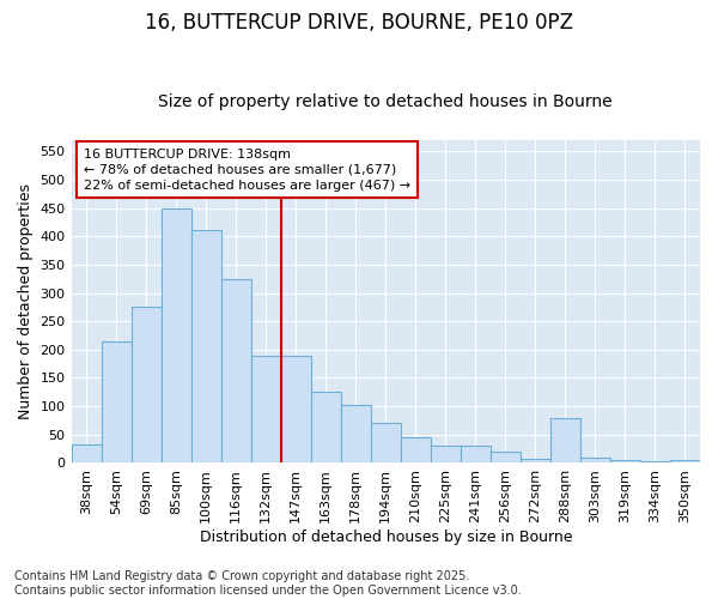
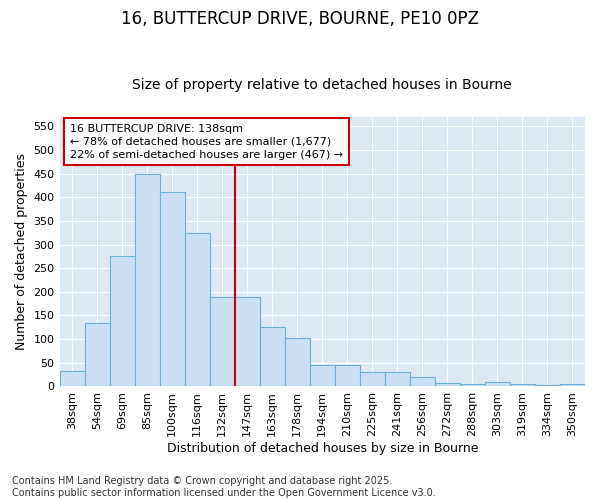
54sqm: 215 -> 135
194sqm: 70 -> 46
288sqm: 80 -> 5
